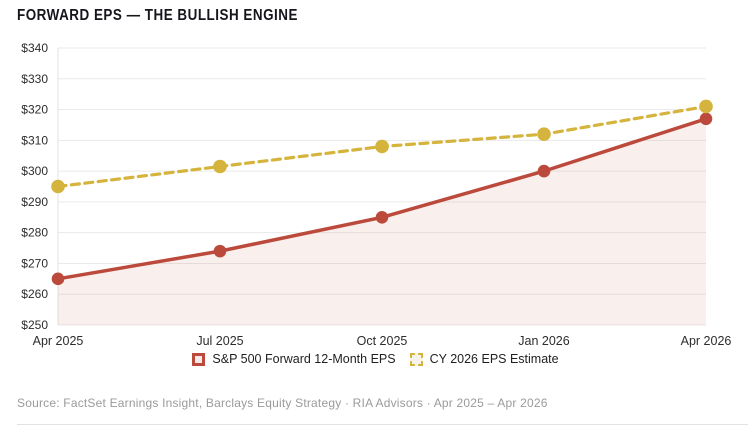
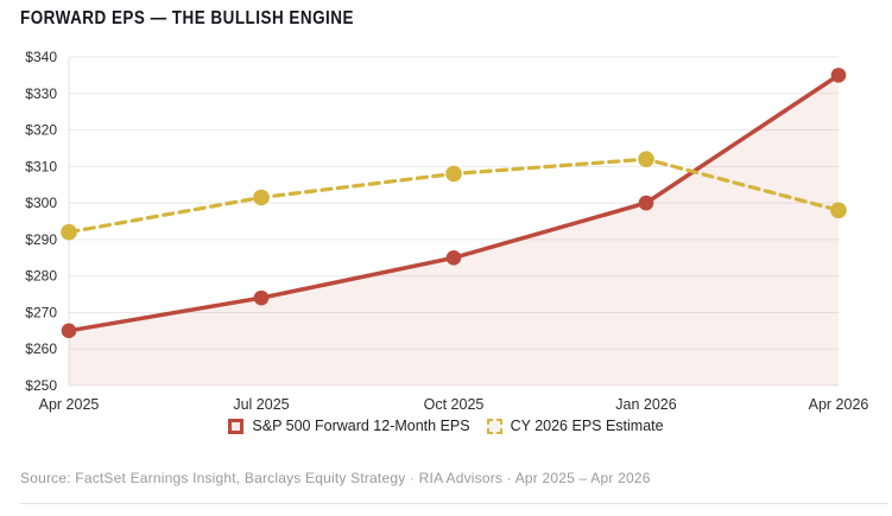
CY 2026 EPS Estimate/Apr 2025: $295 -> $292
S&P 500 Forward 12-Month EPS/Apr 2026: $317 -> $335
CY 2026 EPS Estimate/Apr 2026: $321 -> $298
